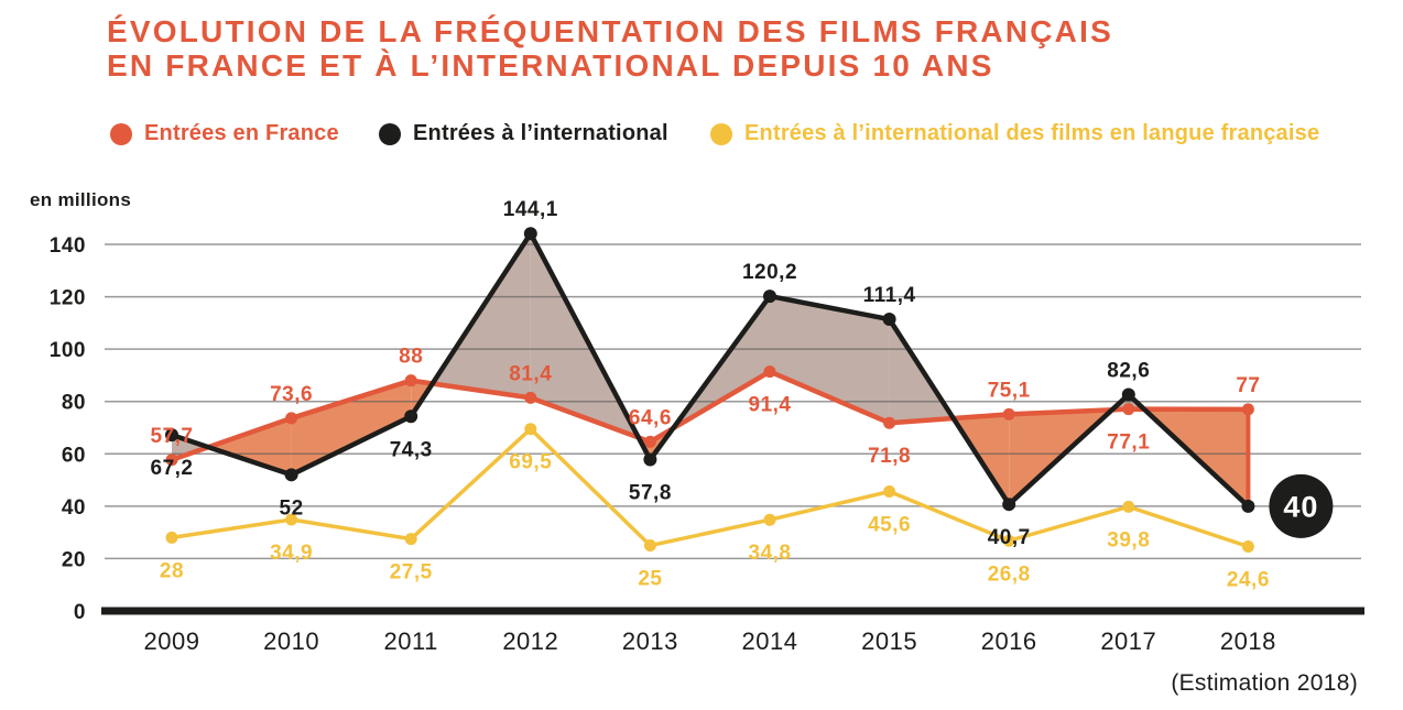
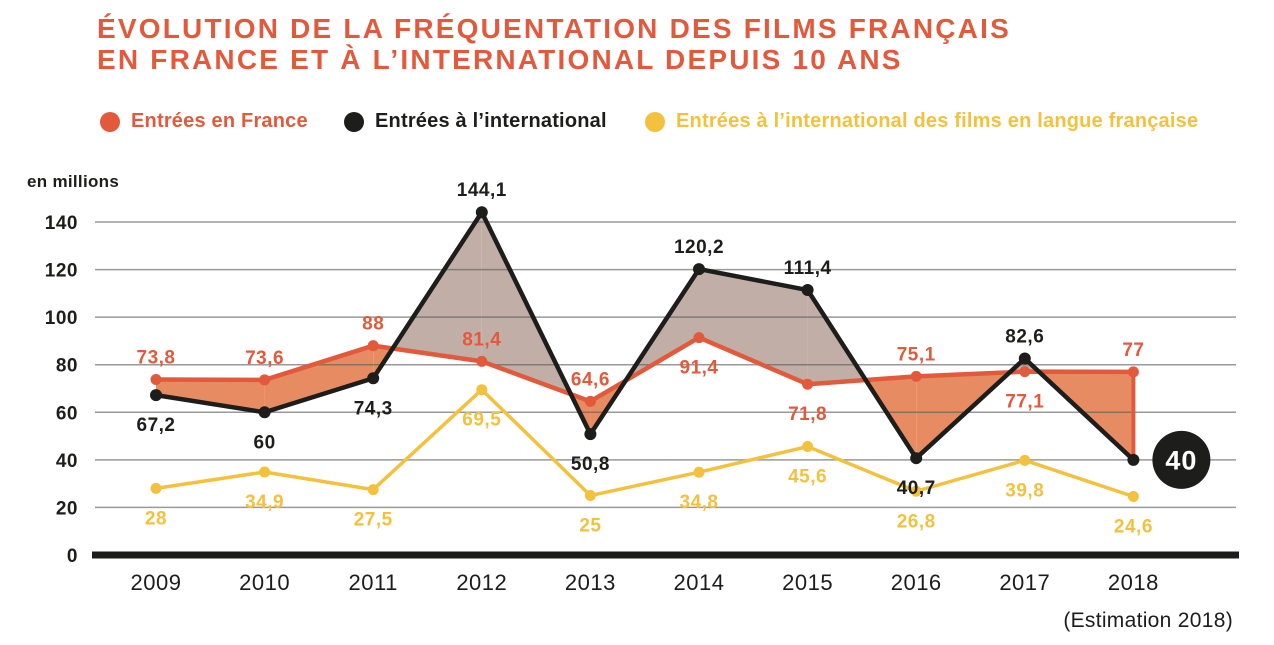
Entrées en France/2009: 57,7 -> 73,8
Entrées à l’international/2010: 52 -> 60
Entrées à l’international/2013: 57,8 -> 50,8
